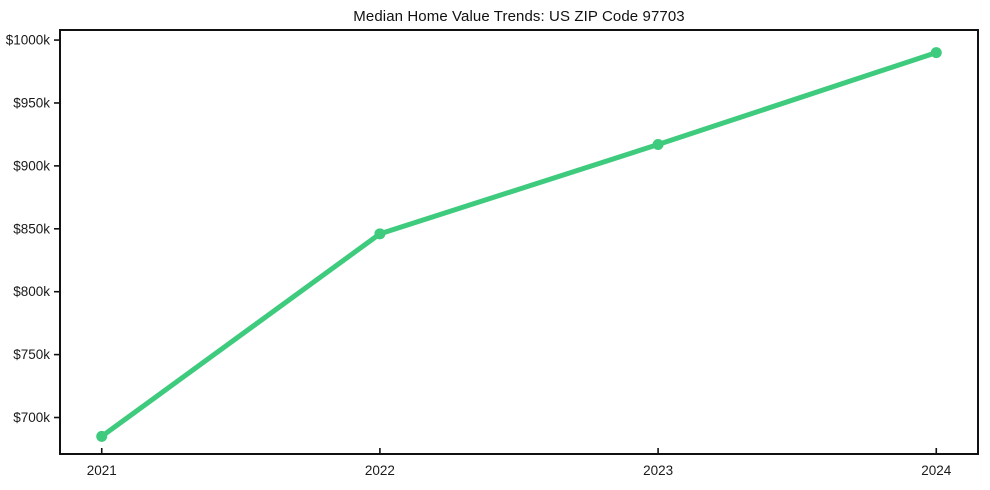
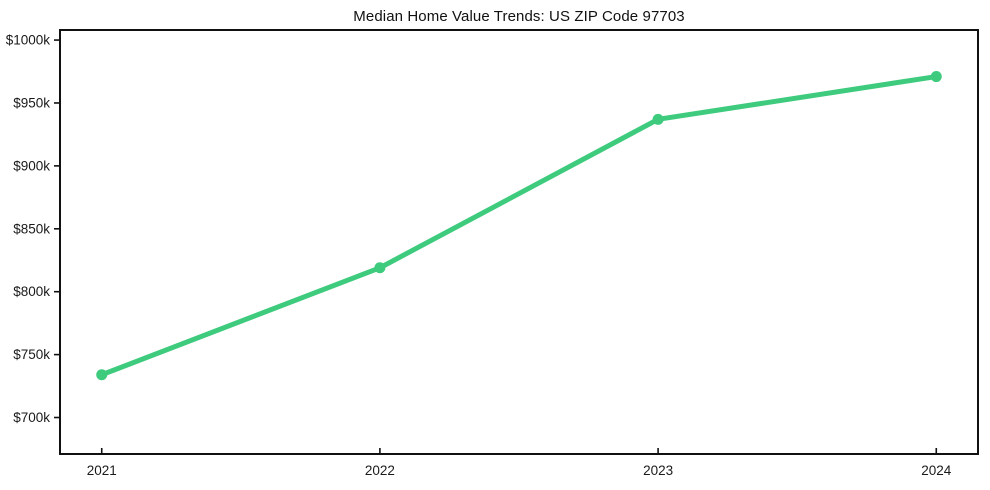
2021: $685k -> $734k
2022: $846k -> $819k
2023: $917k -> $937k
2024: $990k -> $971k
